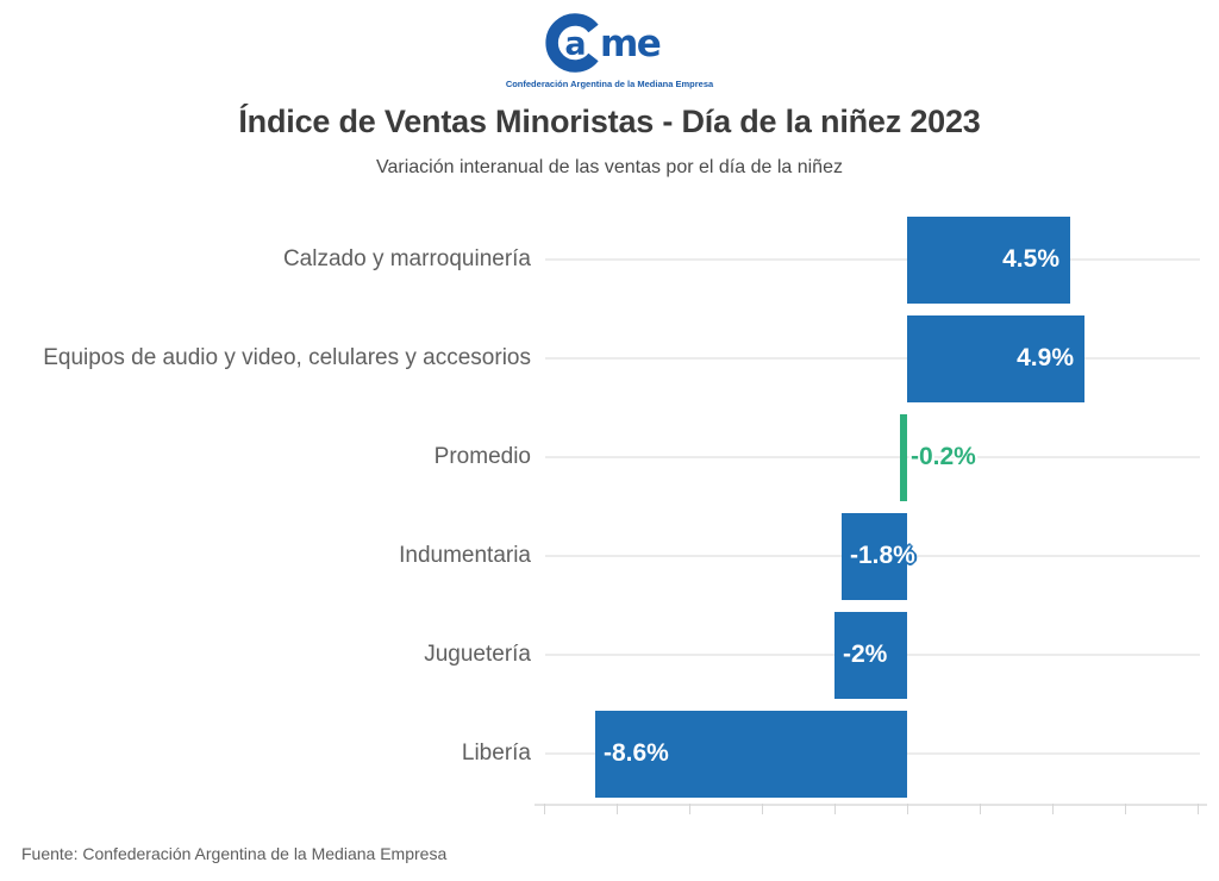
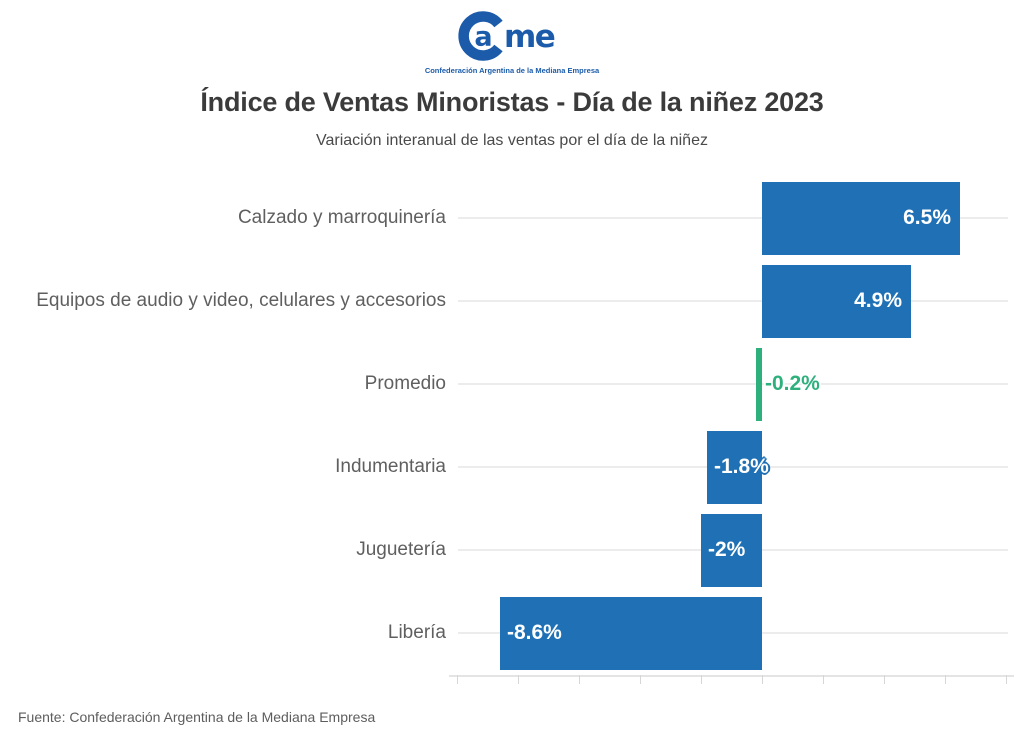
Calzado y marroquinería: 4.5% -> 6.5%
